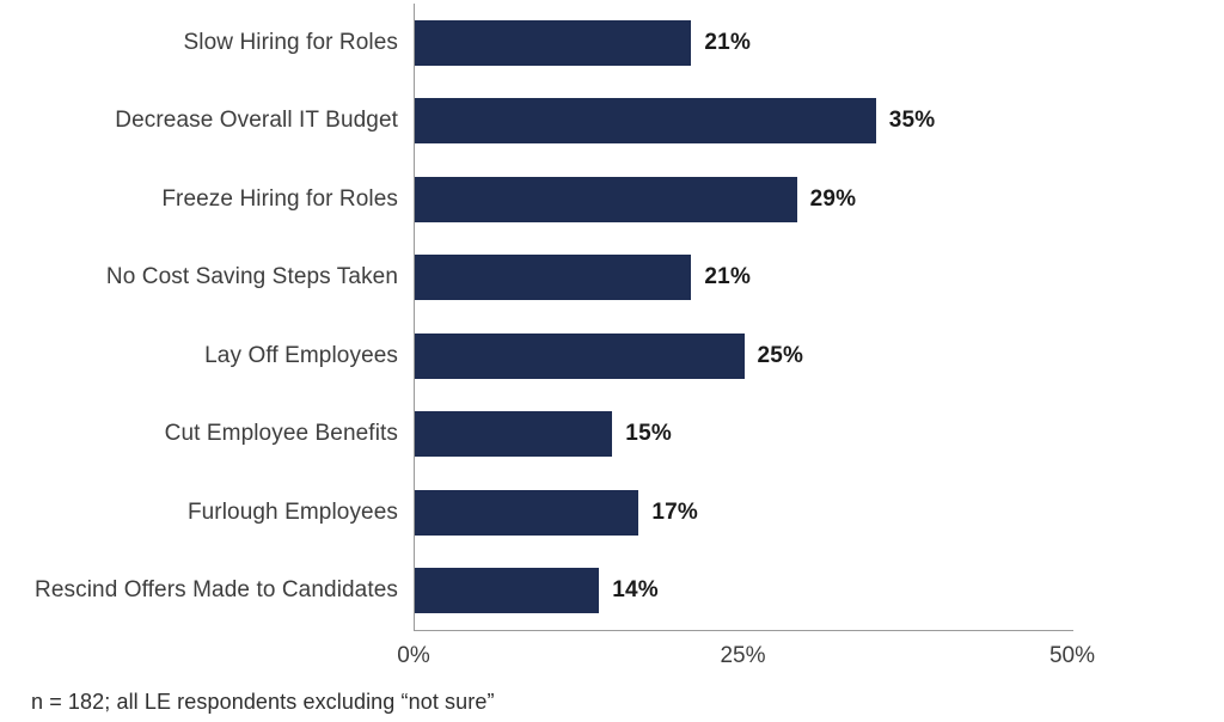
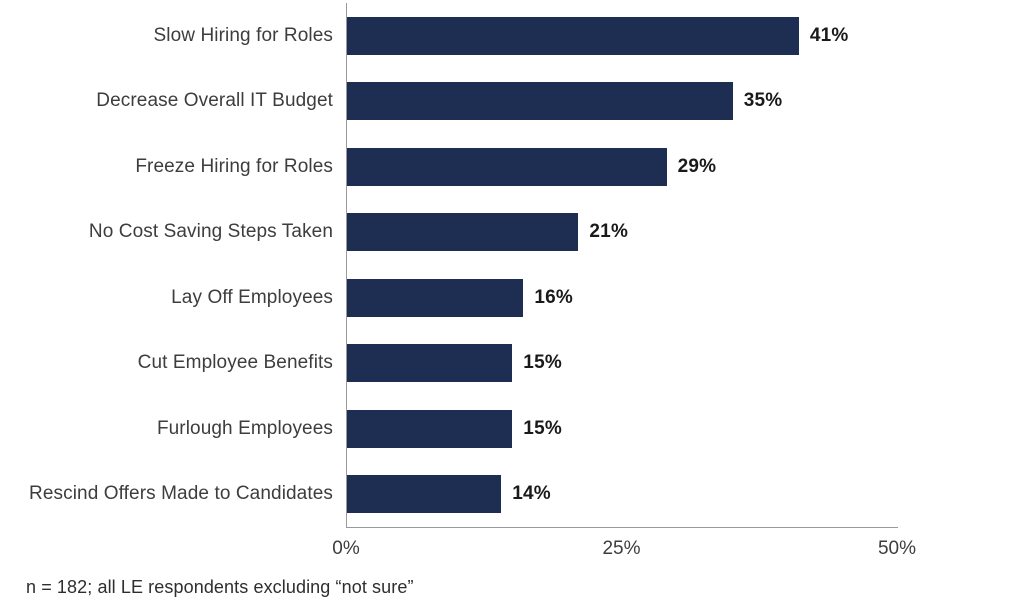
Slow Hiring for Roles: 21% -> 41%
Lay Off Employees: 25% -> 16%
Furlough Employees: 17% -> 15%
